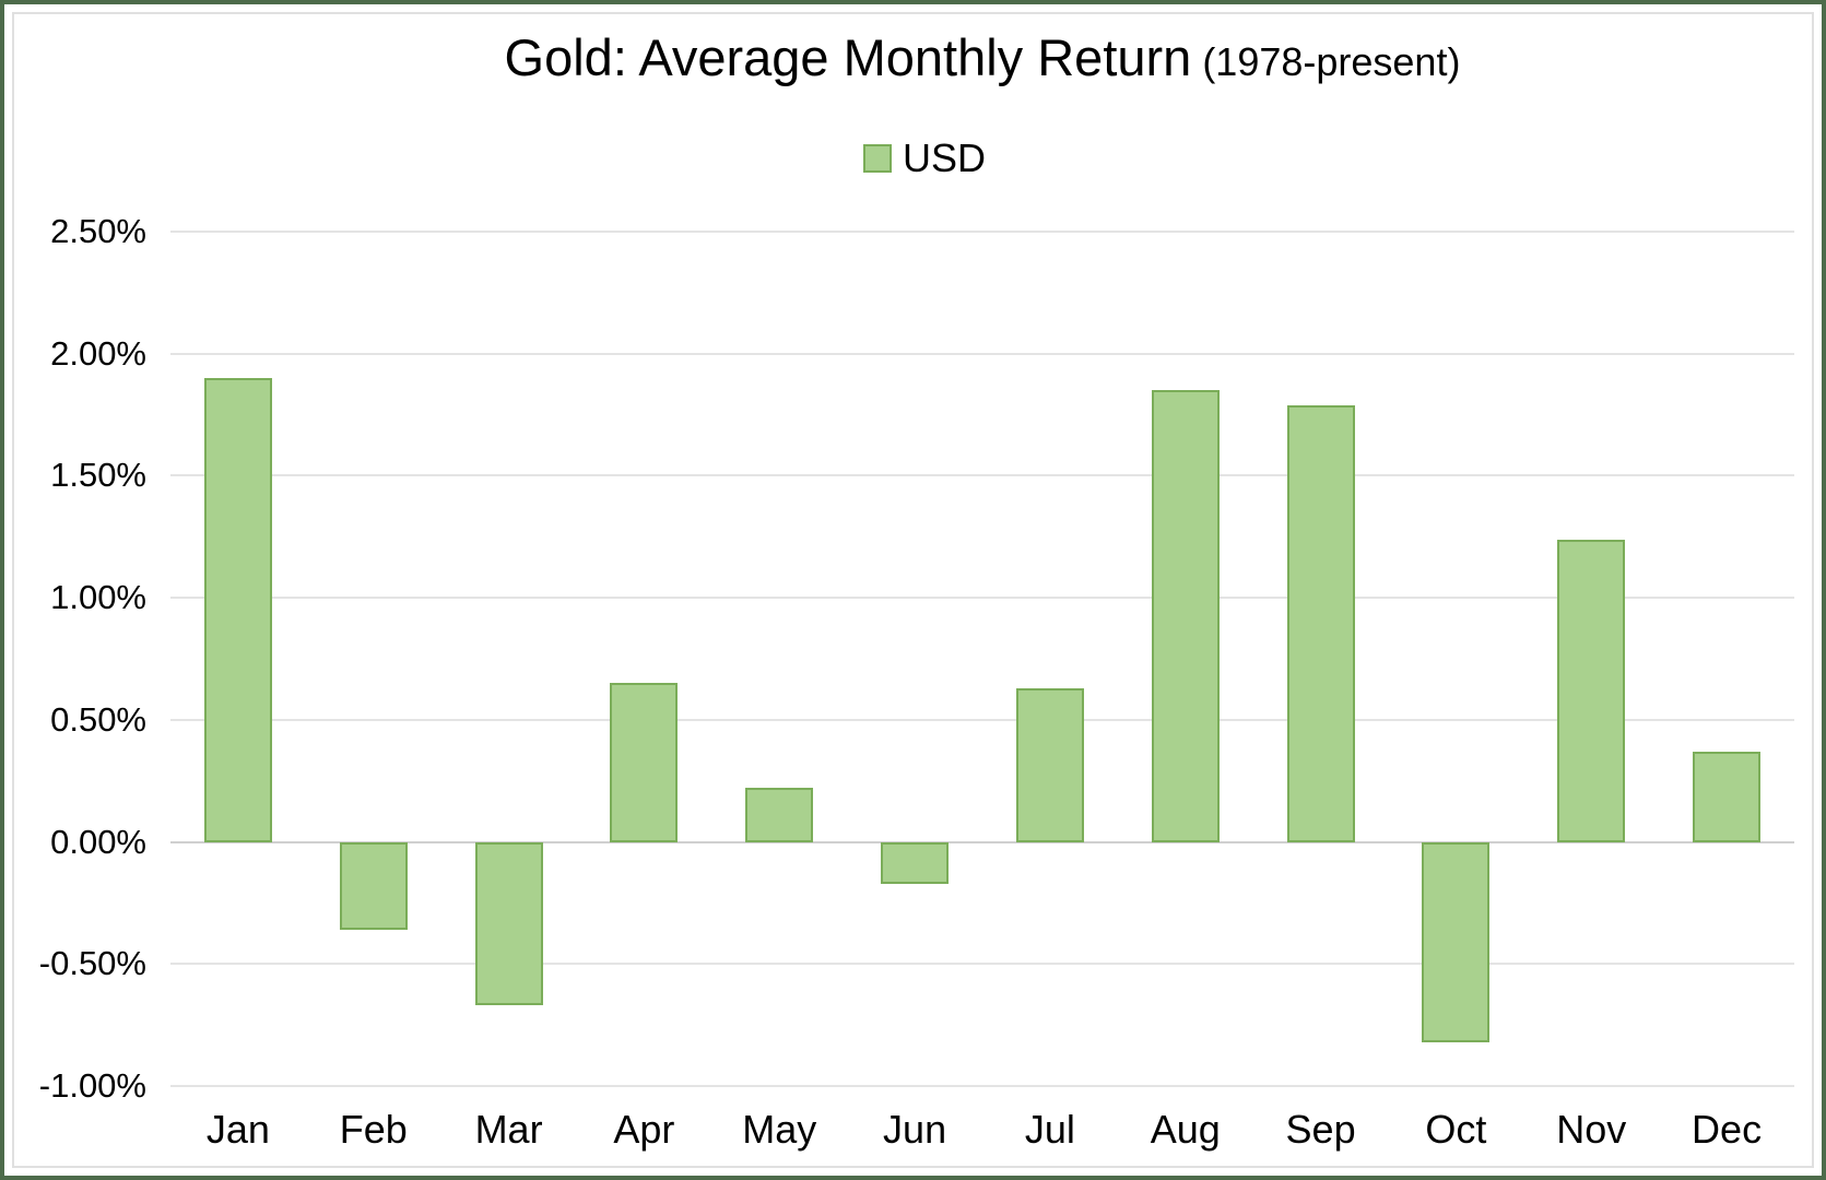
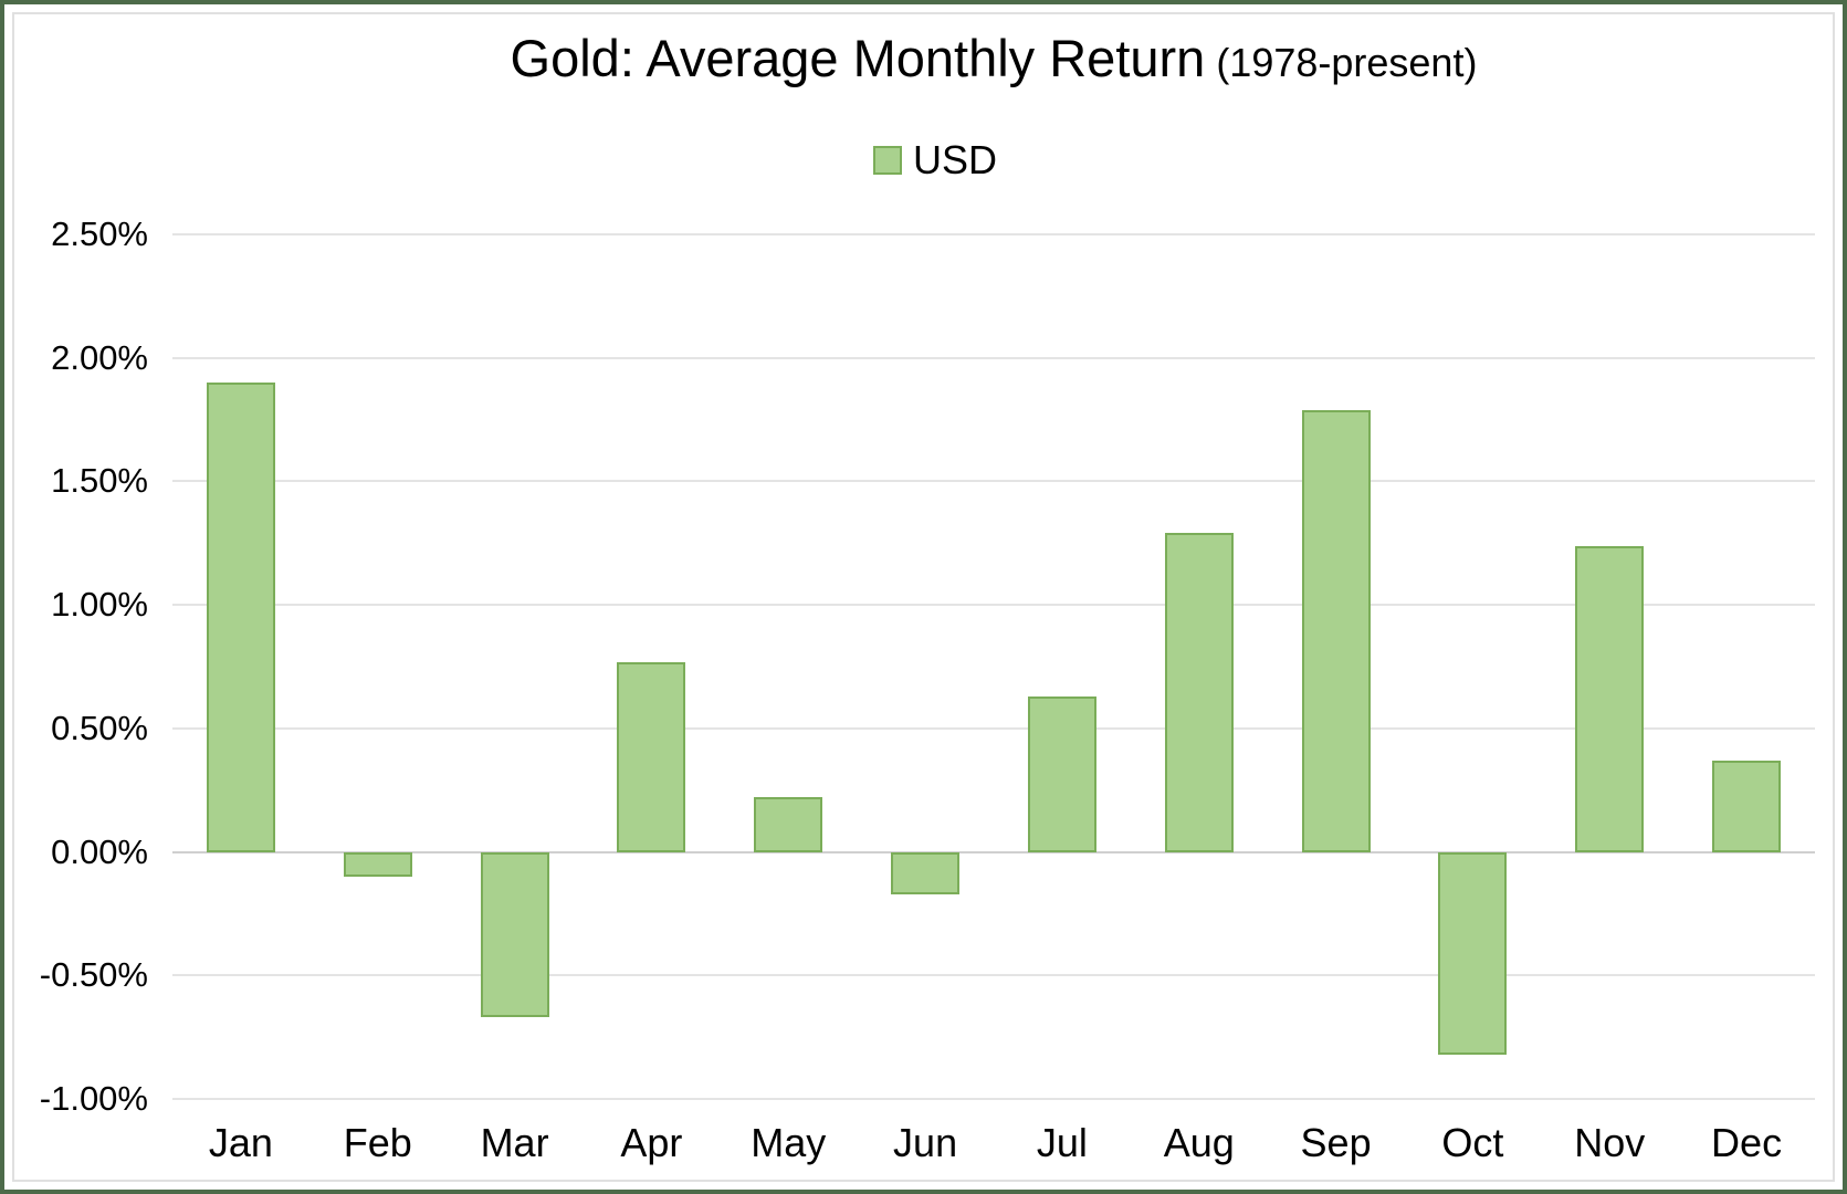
Feb: -0.36% -> -0.10%
Apr: 0.65% -> 0.77%
Aug: 1.85% -> 1.29%
